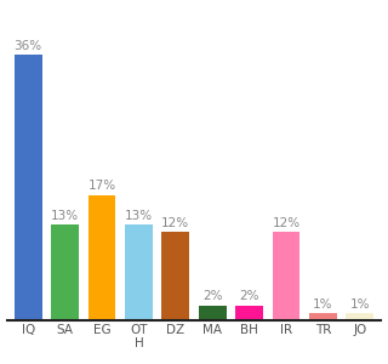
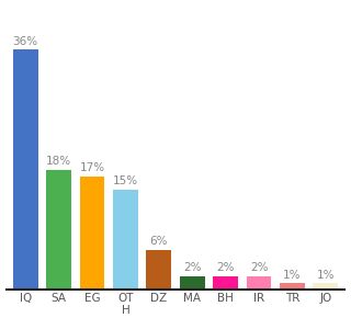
SA: 13% -> 18%
OT H: 13% -> 15%
DZ: 12% -> 6%
IR: 12% -> 2%
